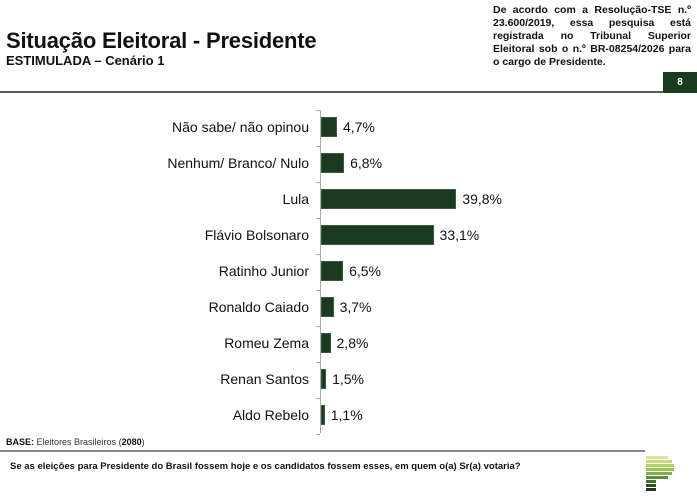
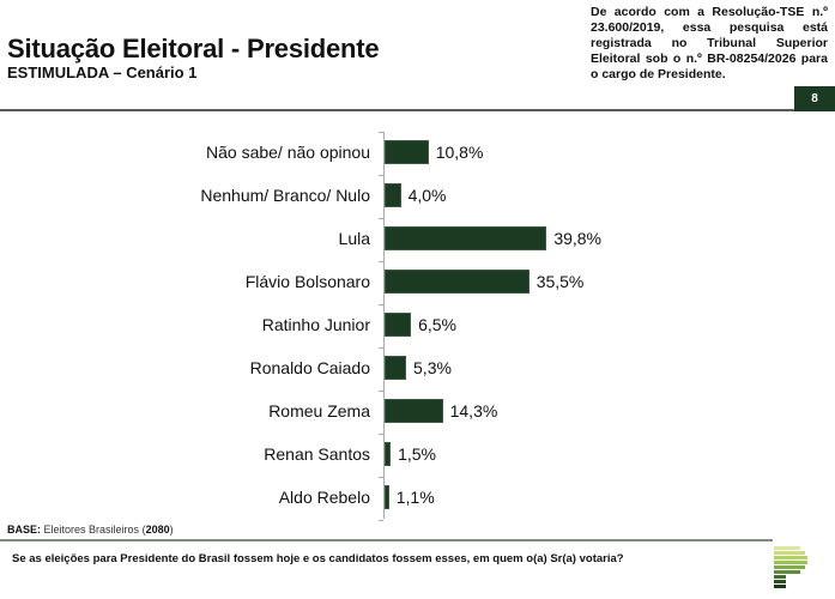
Não sabe/ não opinou: 4,7% -> 10,8%
Nenhum/ Branco/ Nulo: 6,8% -> 4,0%
Flávio Bolsonaro: 33,1% -> 35,5%
Ronaldo Caiado: 3,7% -> 5,3%
Romeu Zema: 2,8% -> 14,3%
